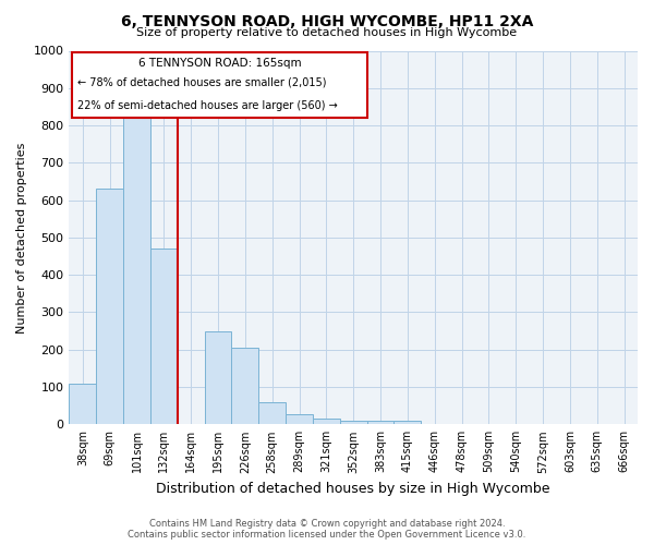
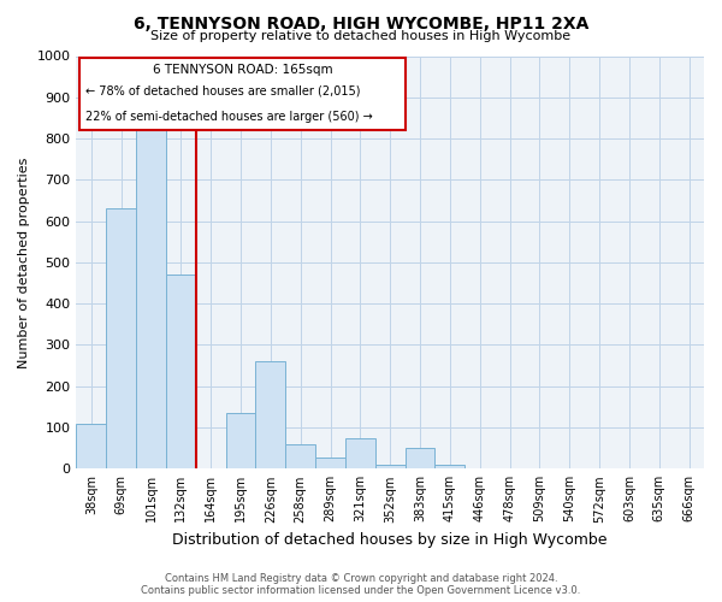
195sqm: 250 -> 135
226sqm: 205 -> 260
321sqm: 15 -> 75
383sqm: 10 -> 50
